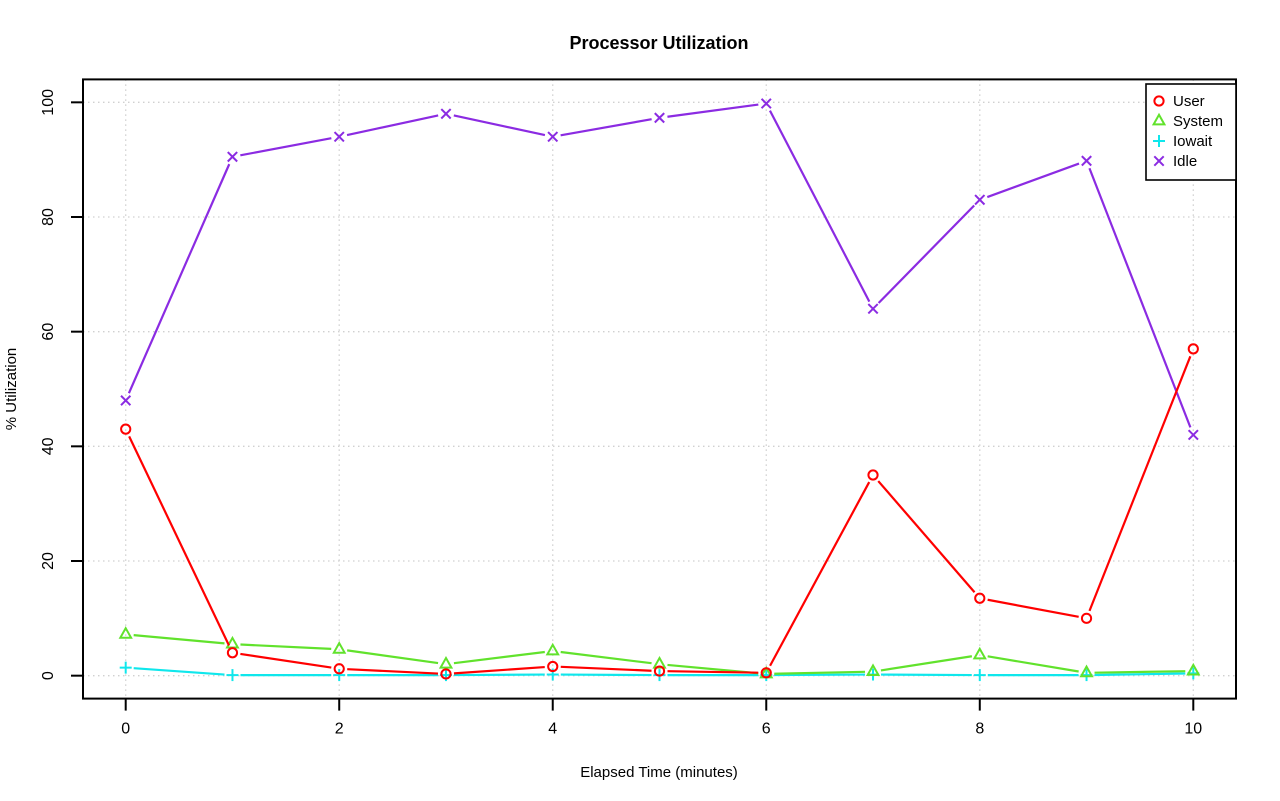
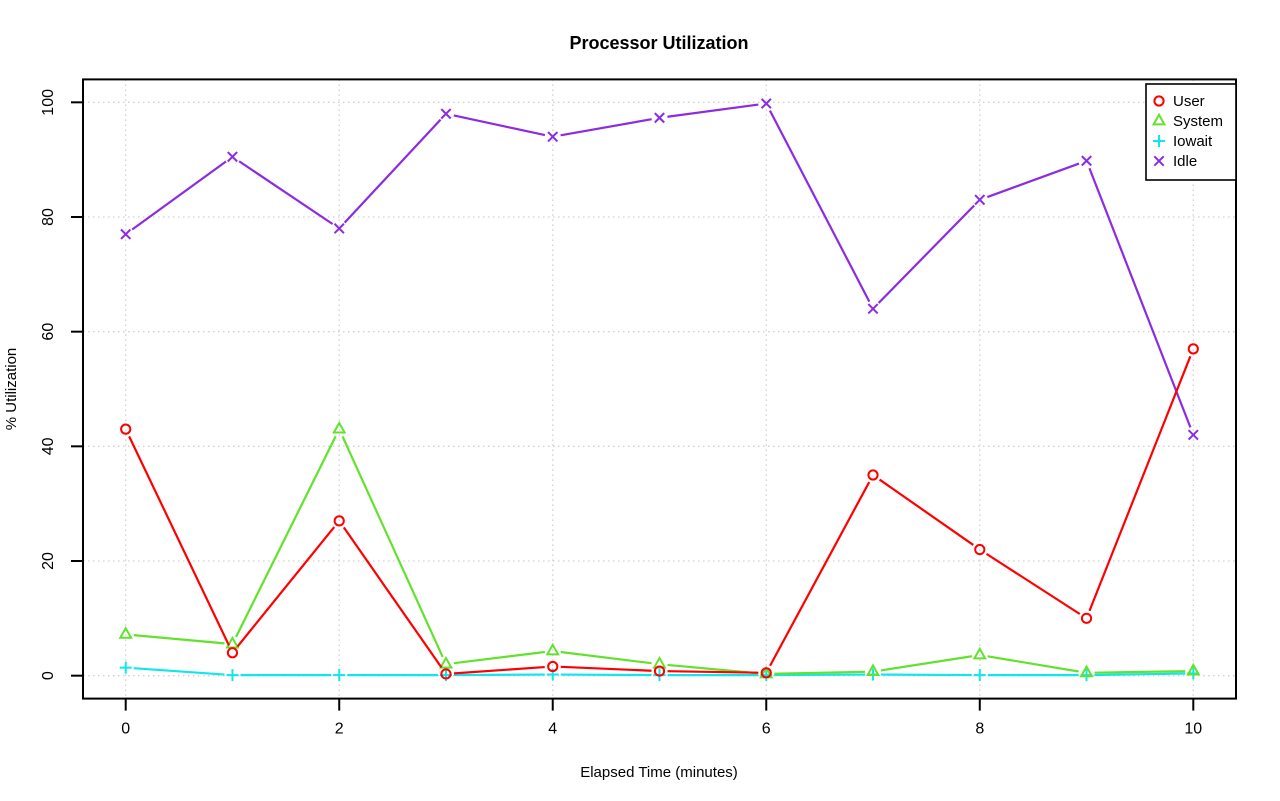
Idle/0: 48 -> 77
User/2: 1 -> 27
System/2: 5 -> 43
Idle/2: 94 -> 78
User/8: 14 -> 22
